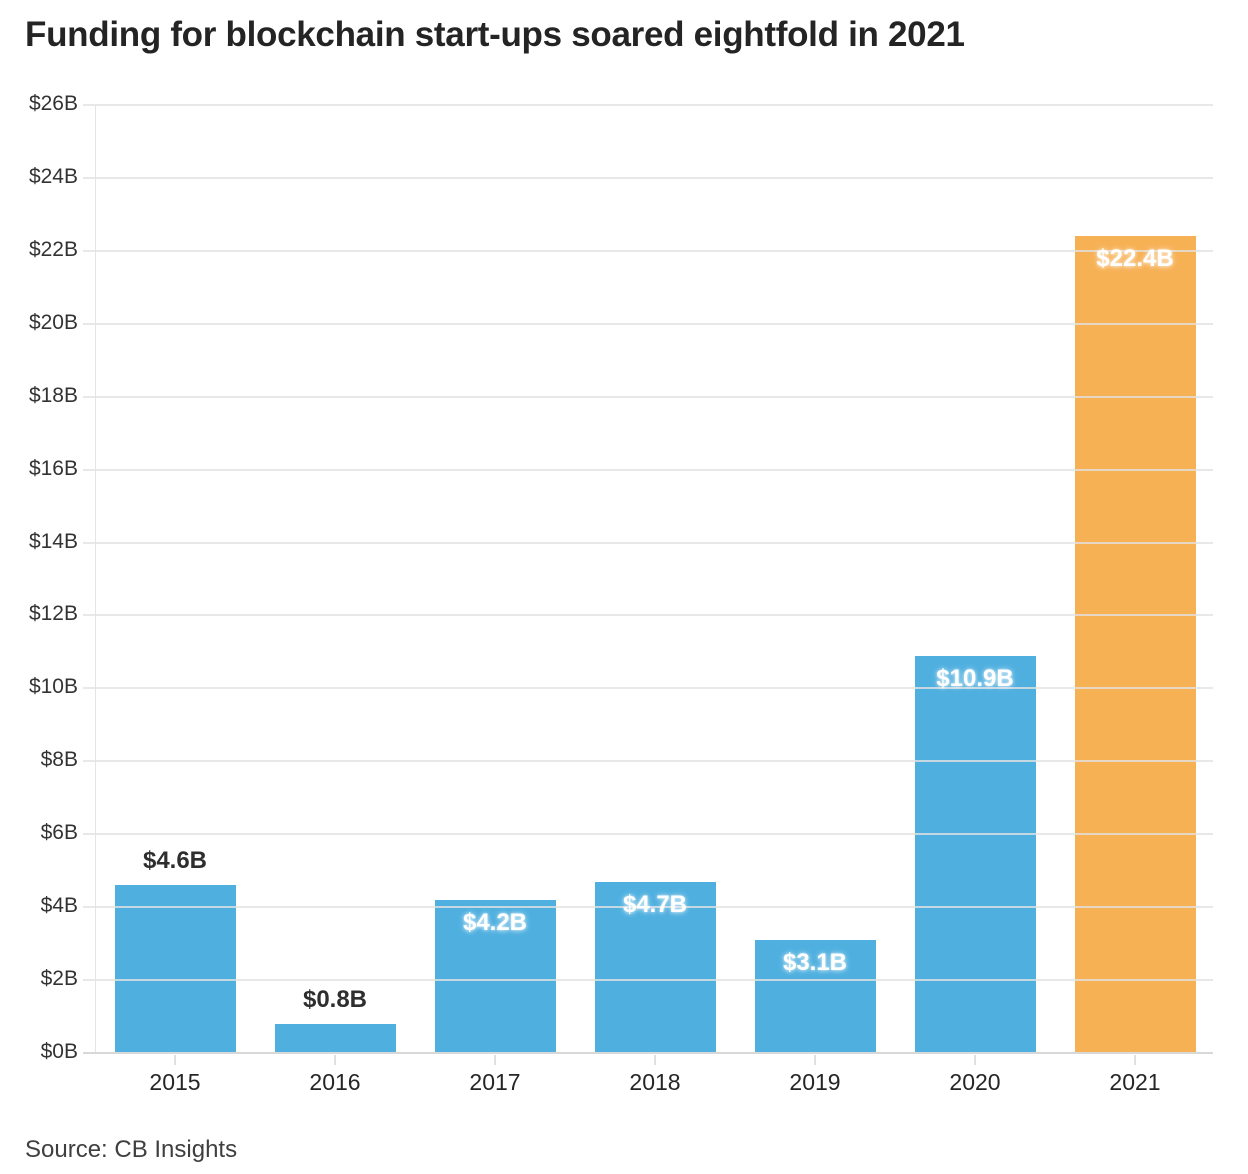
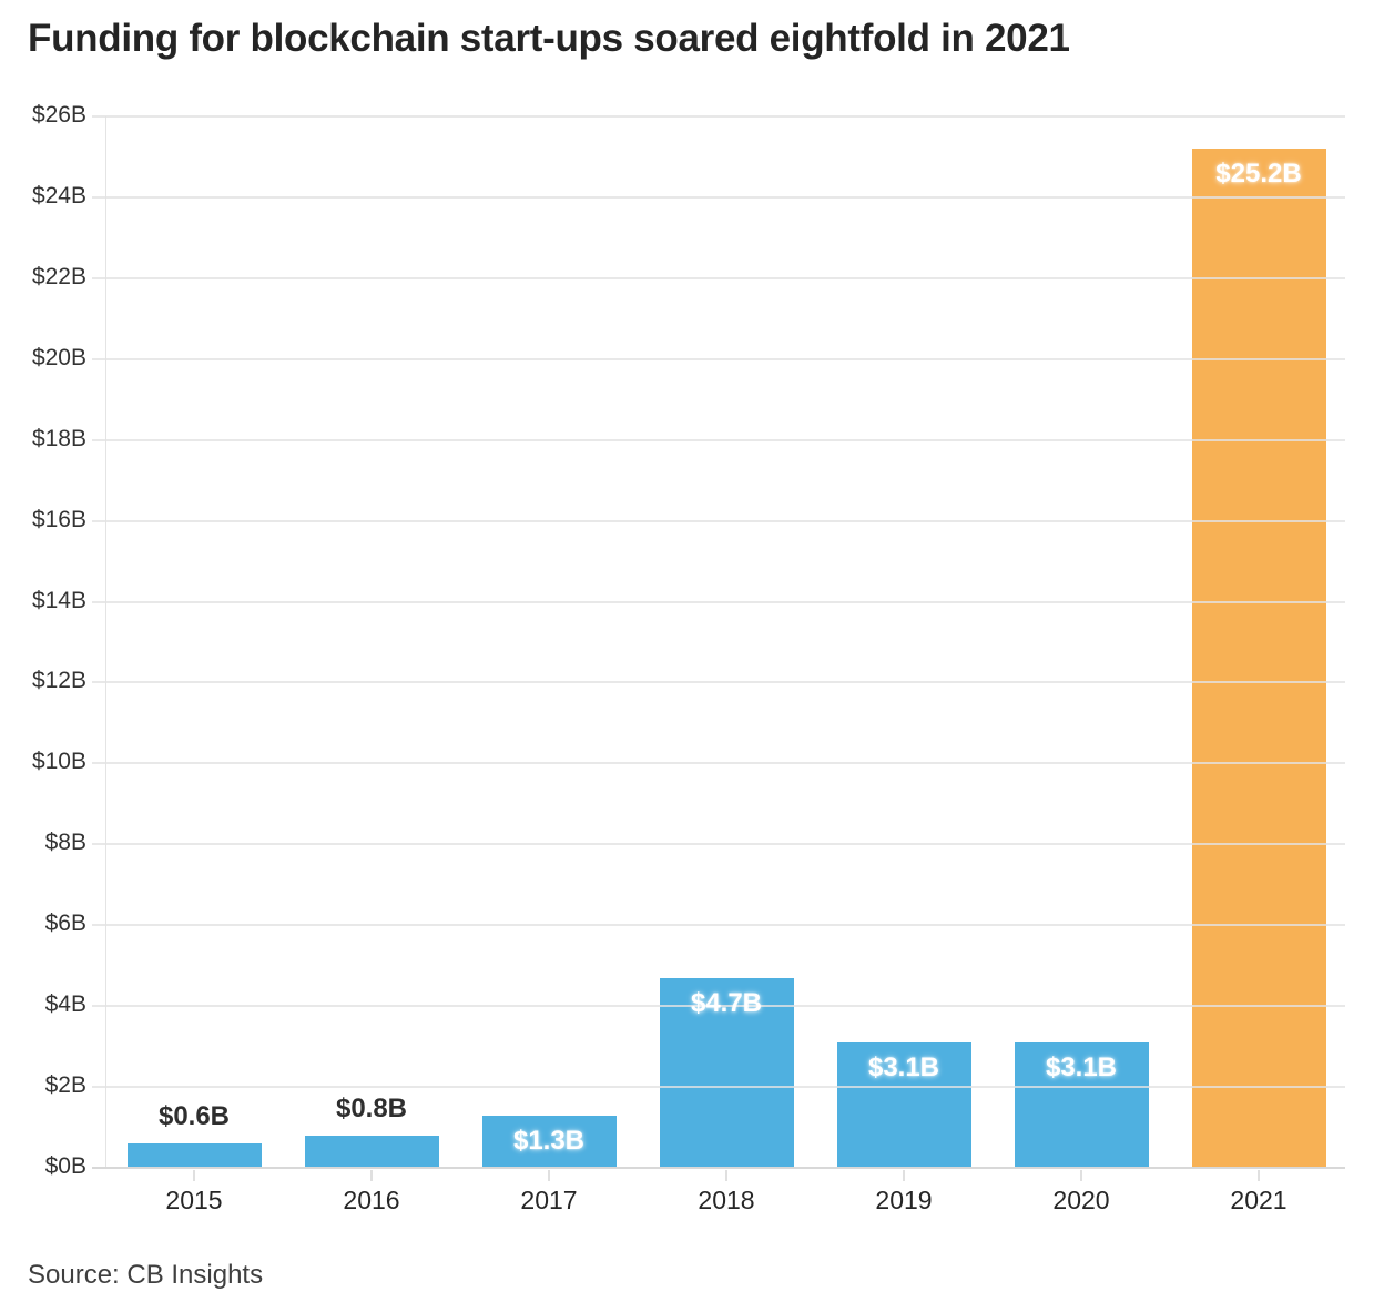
2015: $4.6B -> $0.6B
2017: $4.2B -> $1.3B
2020: $10.9B -> $3.1B
2021: $22.4B -> $25.2B
